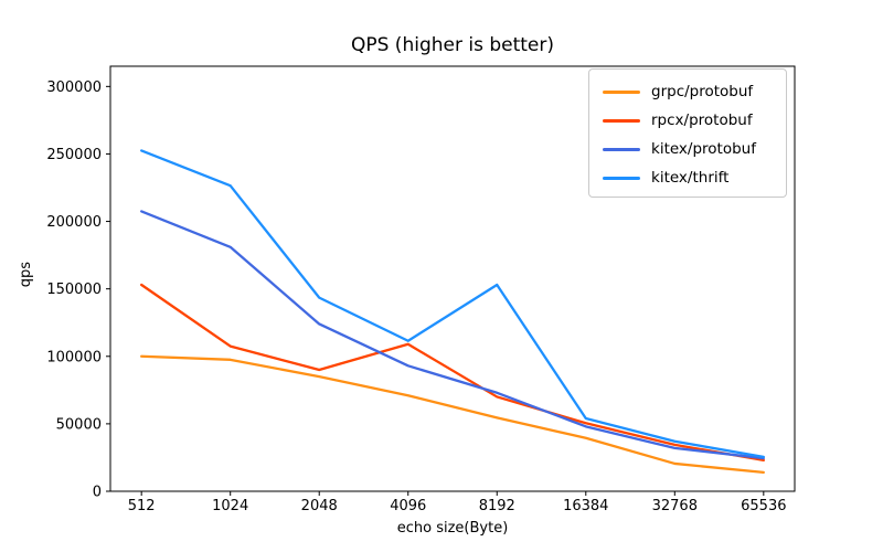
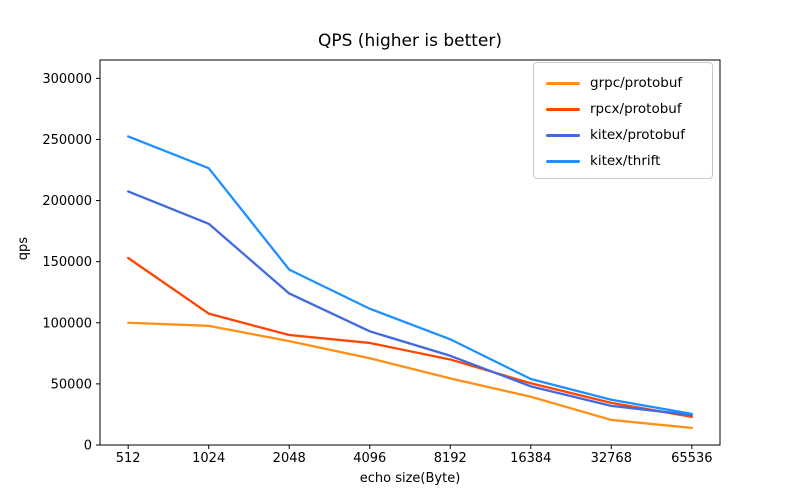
rpcx/protobuf/4096: 109000 -> 84000
kitex/thrift/8192: 153000 -> 86000
